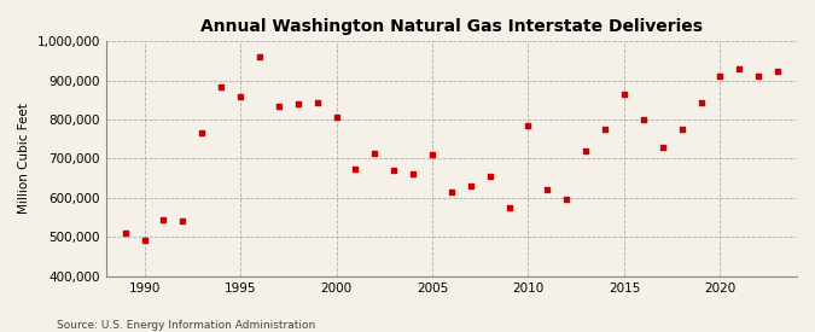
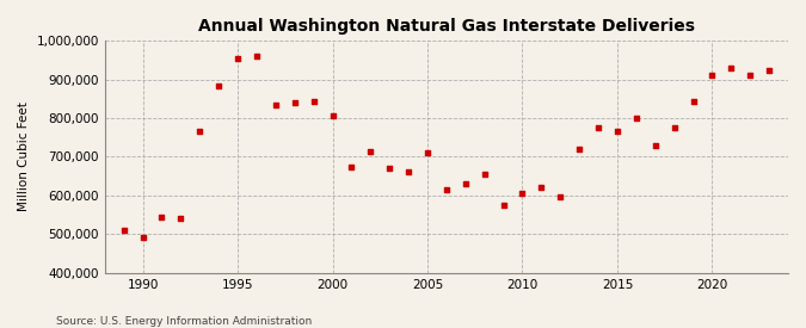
1995: 860,000 -> 955,000
2010: 785,000 -> 605,000
2015: 865,000 -> 765,000
